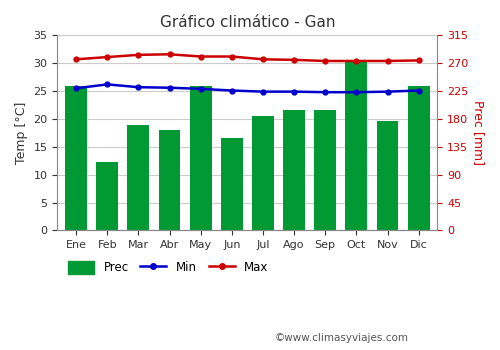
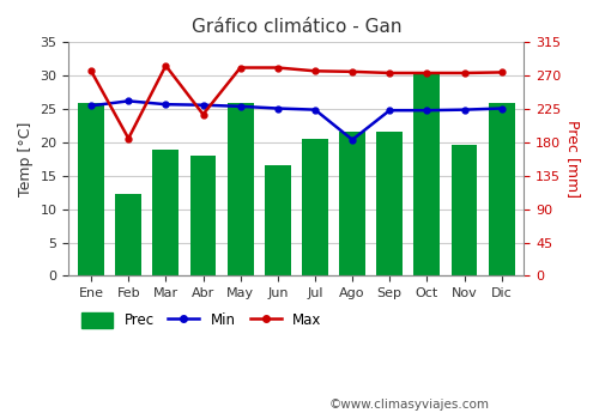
Max/Feb: 31.1 -> 20.6
Max/Abr: 31.6 -> 24.2
Min/Ago: 24.9 -> 20.4
